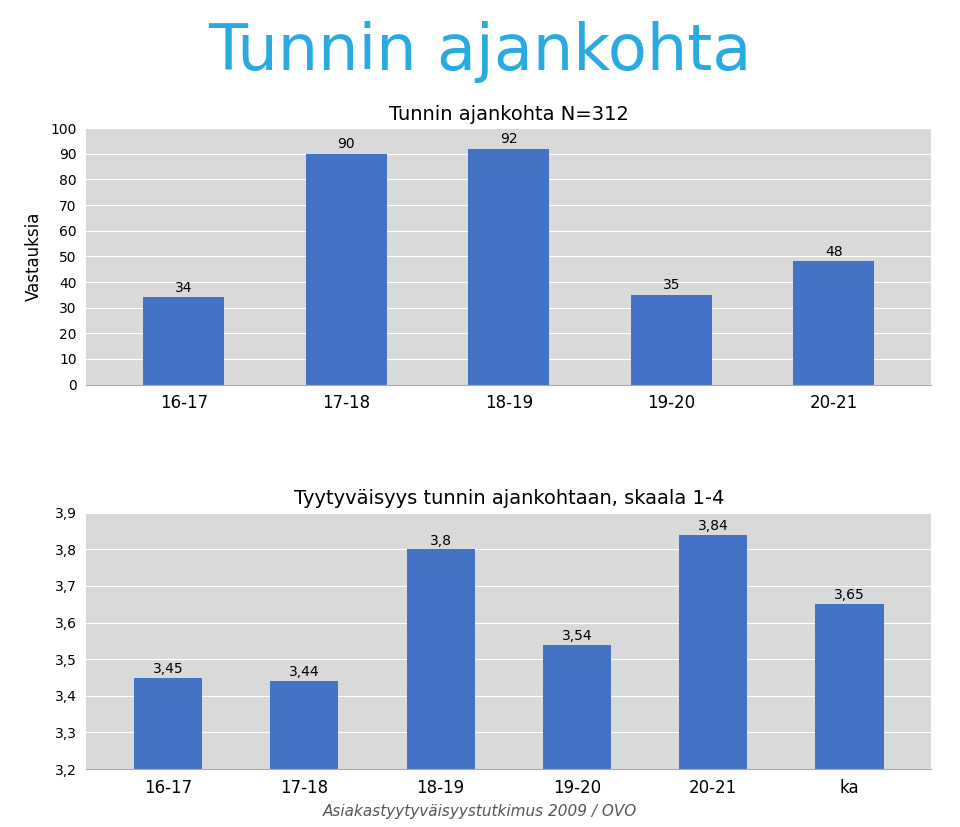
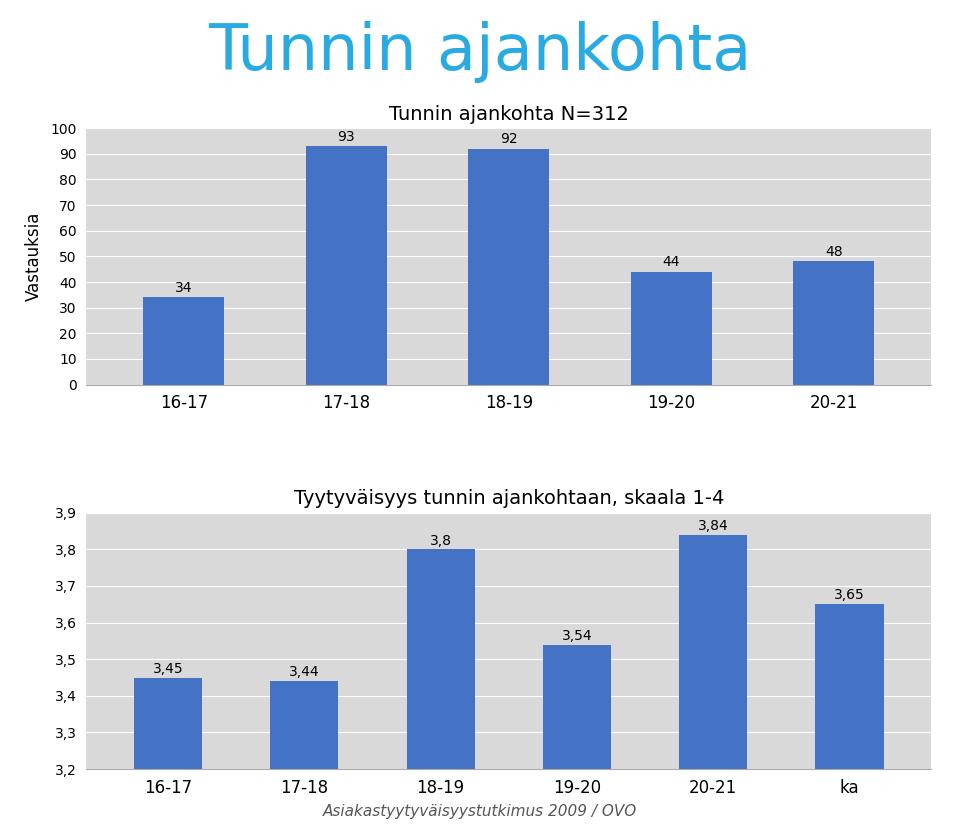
Tunnin ajankohta N=312/17-18: 90 -> 93
Tunnin ajankohta N=312/19-20: 35 -> 44
